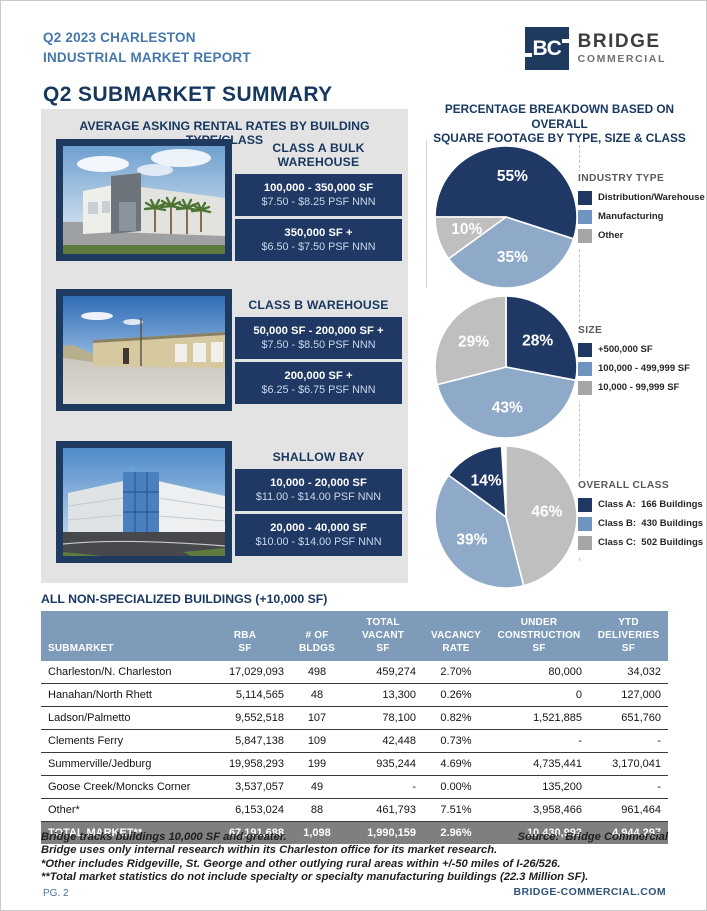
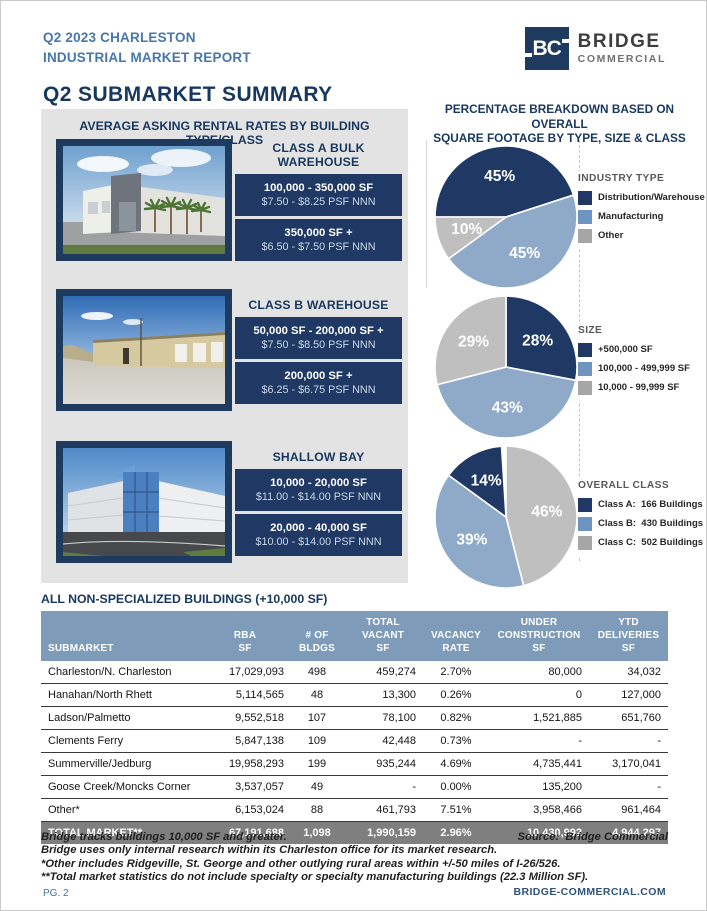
INDUSTRY TYPE/Distribution/Warehouse: 55% -> 45%
INDUSTRY TYPE/Manufacturing: 35% -> 45%
